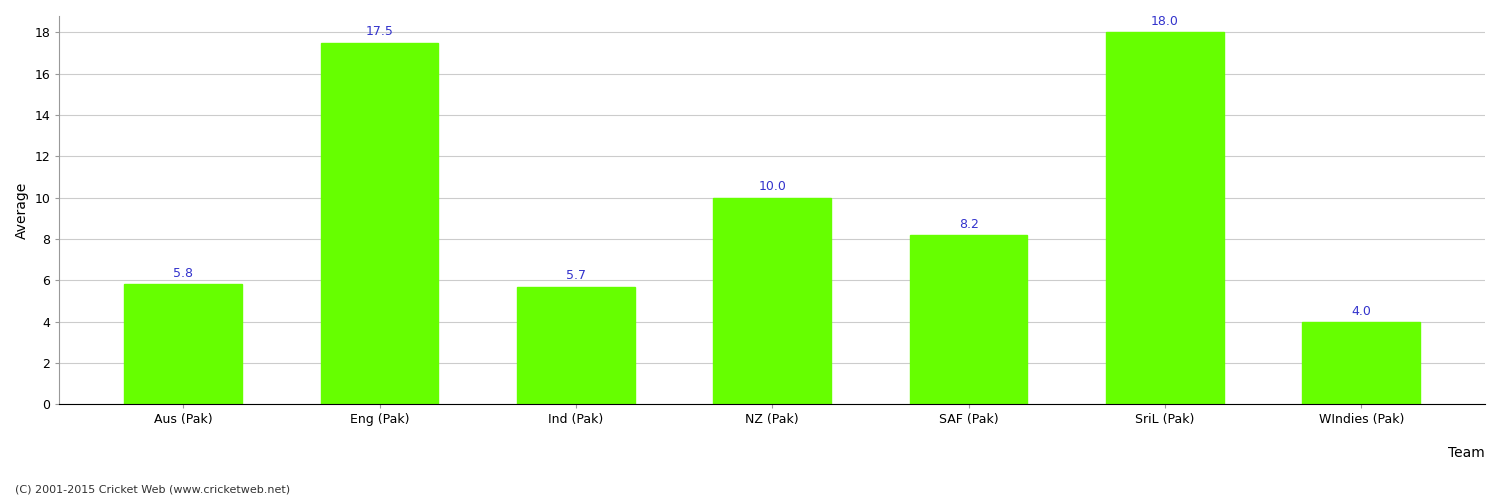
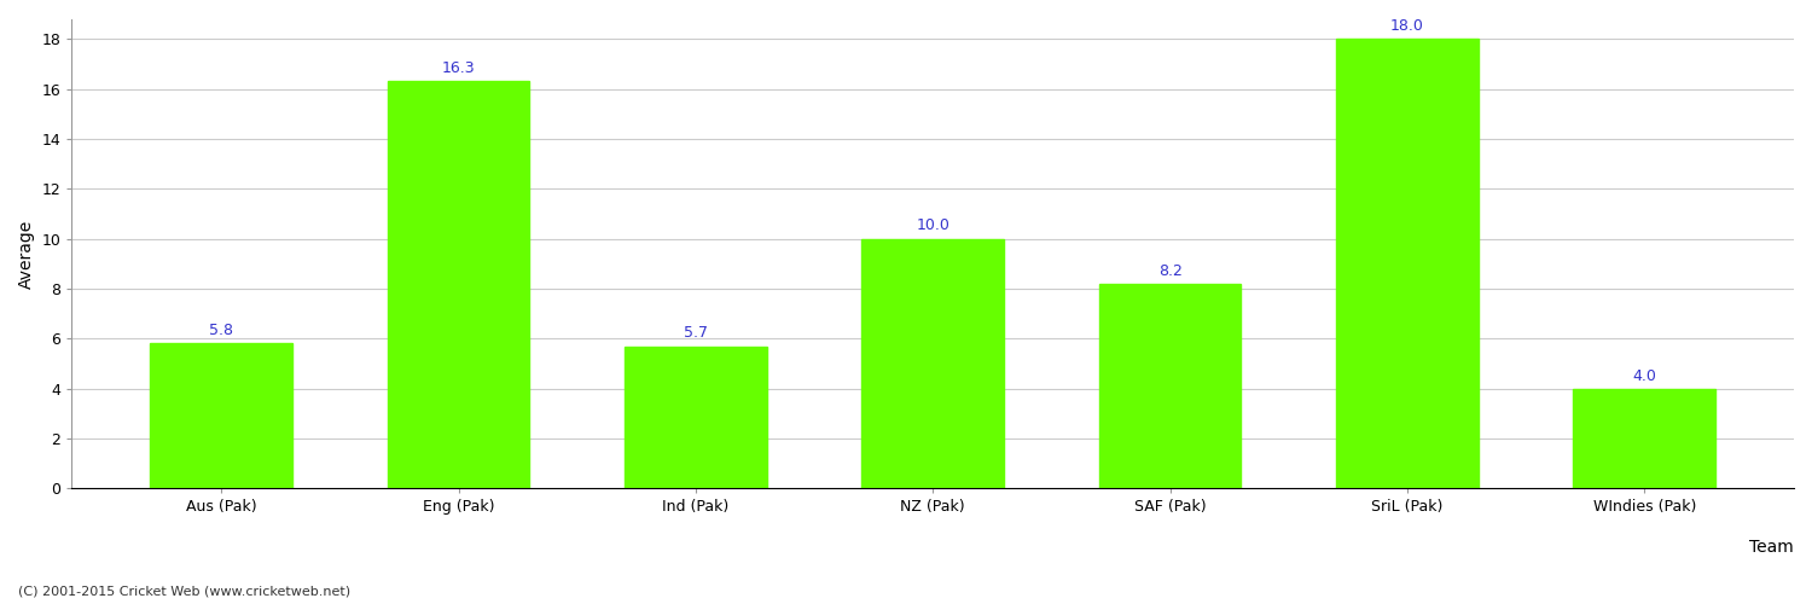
Eng (Pak): 17.5 -> 16.3
